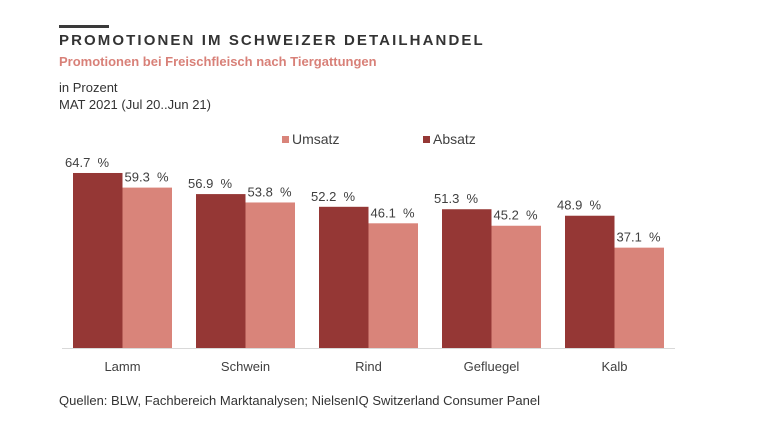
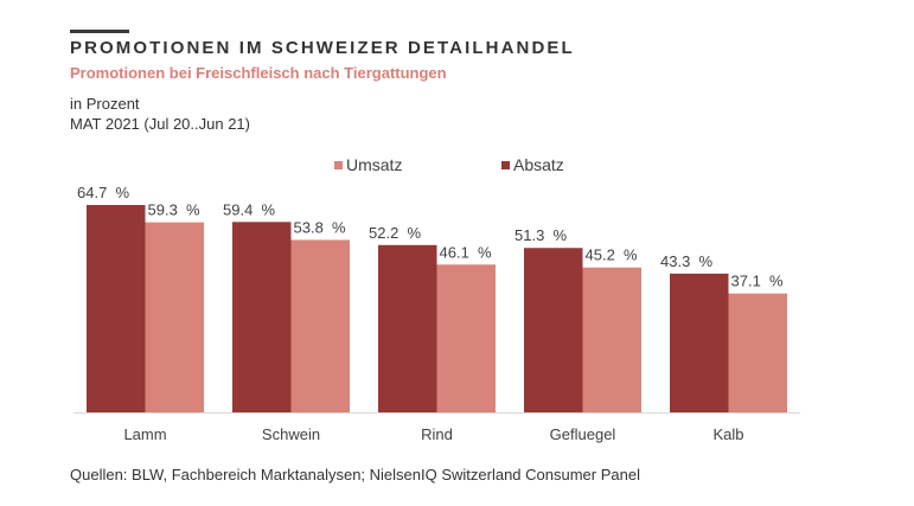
Absatz/Schwein: 56.9 -> 59.4
Absatz/Kalb: 48.9 -> 43.3
